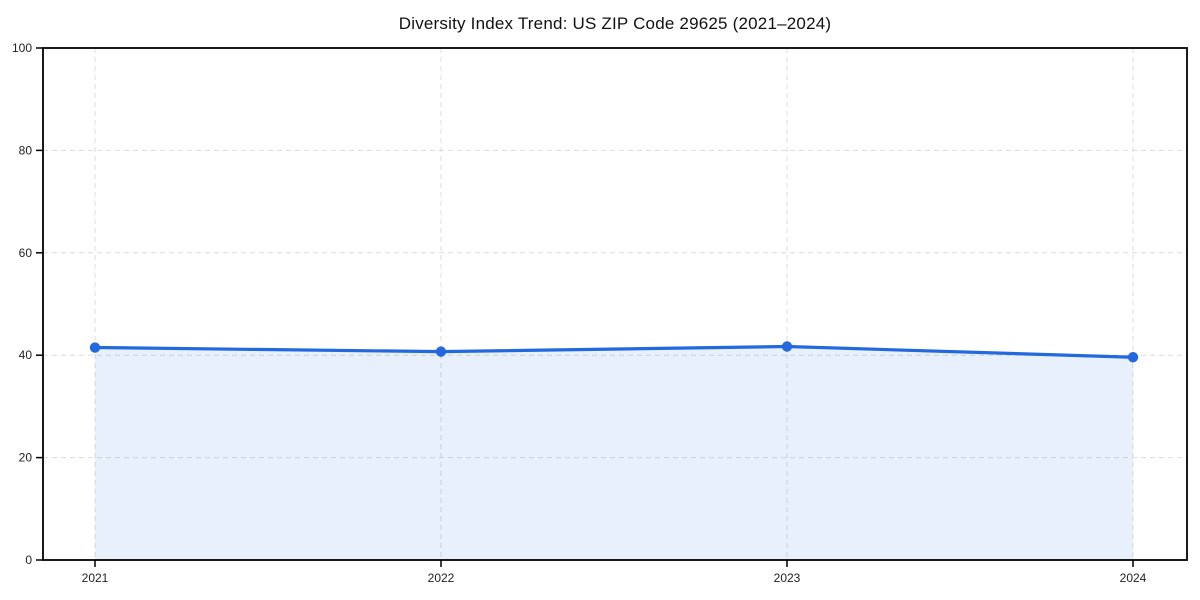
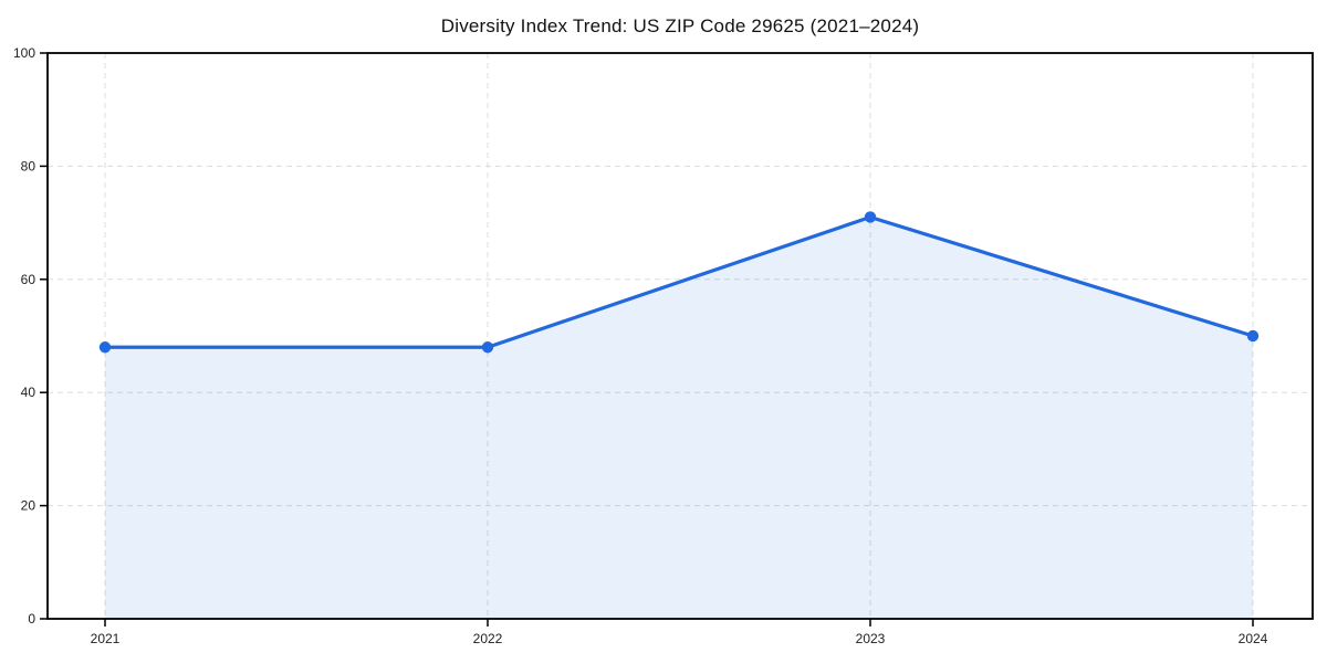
2021: 42 -> 48
2022: 41 -> 48
2023: 42 -> 71
2024: 40 -> 50
